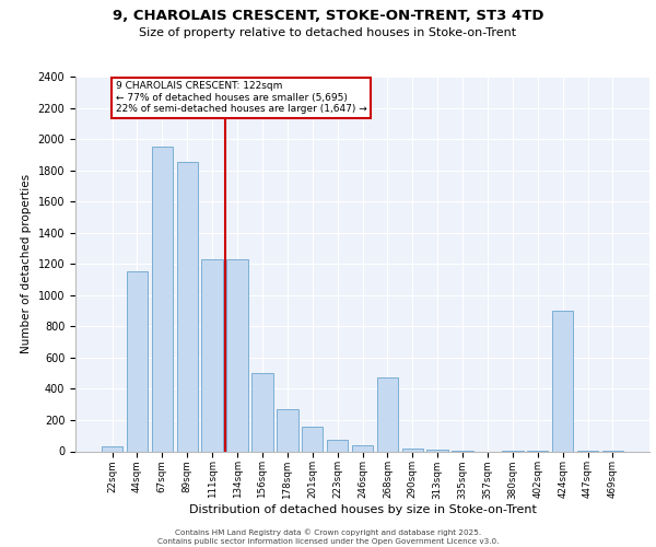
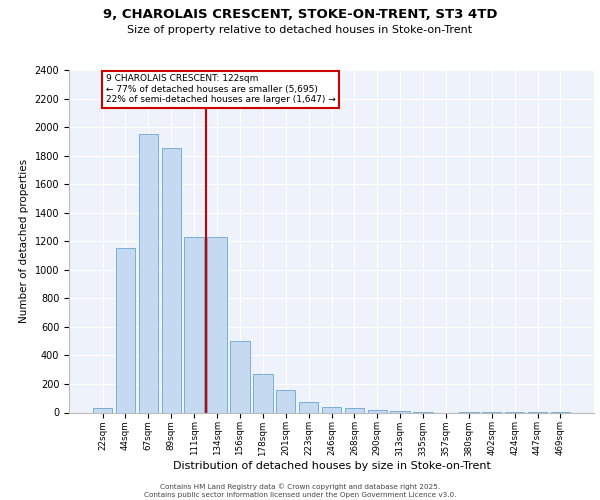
268sqm: 470 -> 30
424sqm: 900 -> 0
